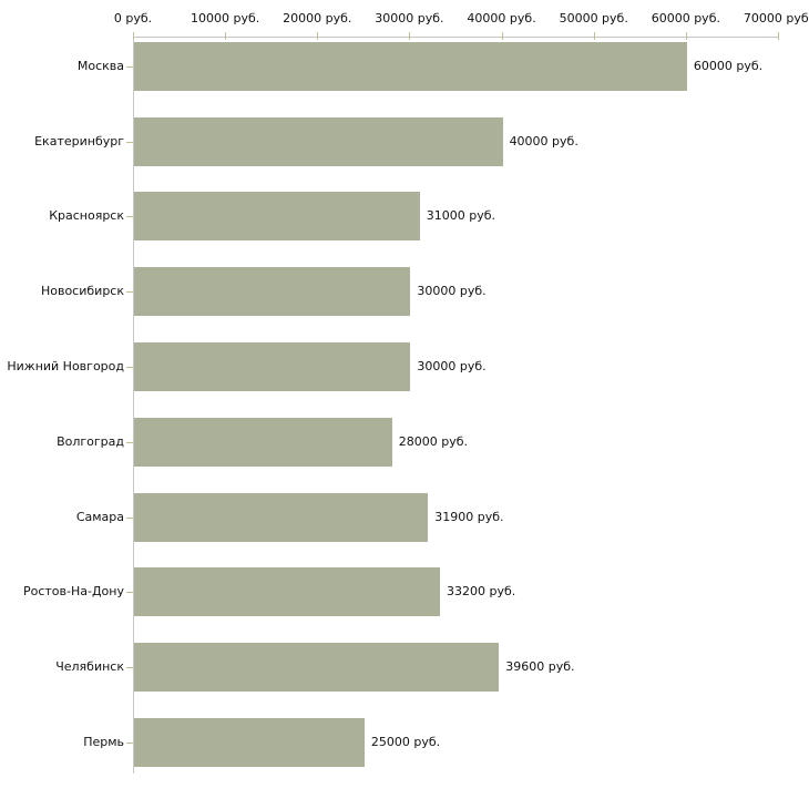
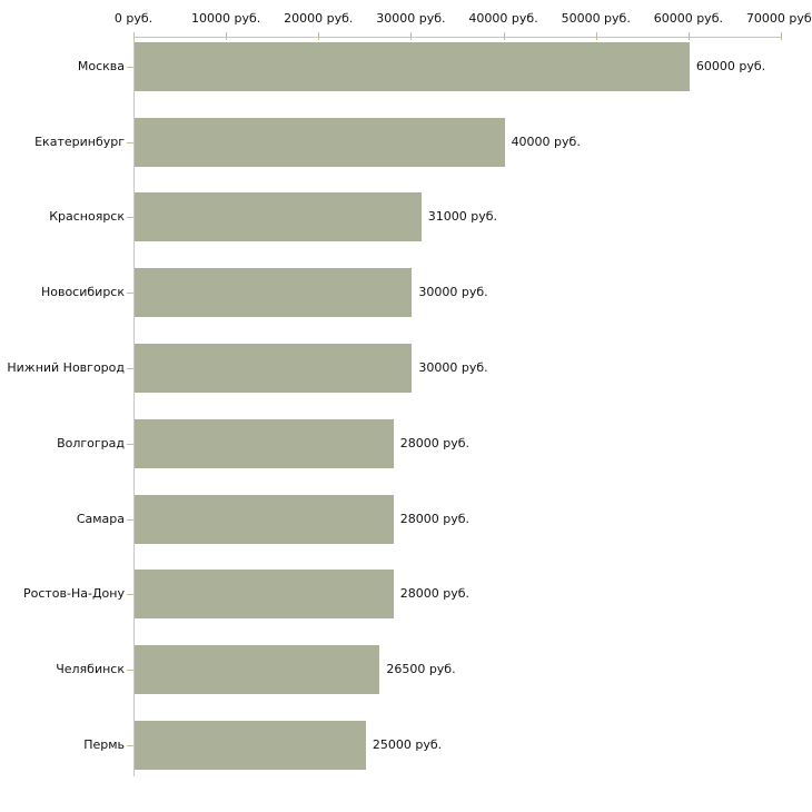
Самара: 31900 -> 28000
Ростов-На-Дону: 33200 -> 28000
Челябинск: 39600 -> 26500
